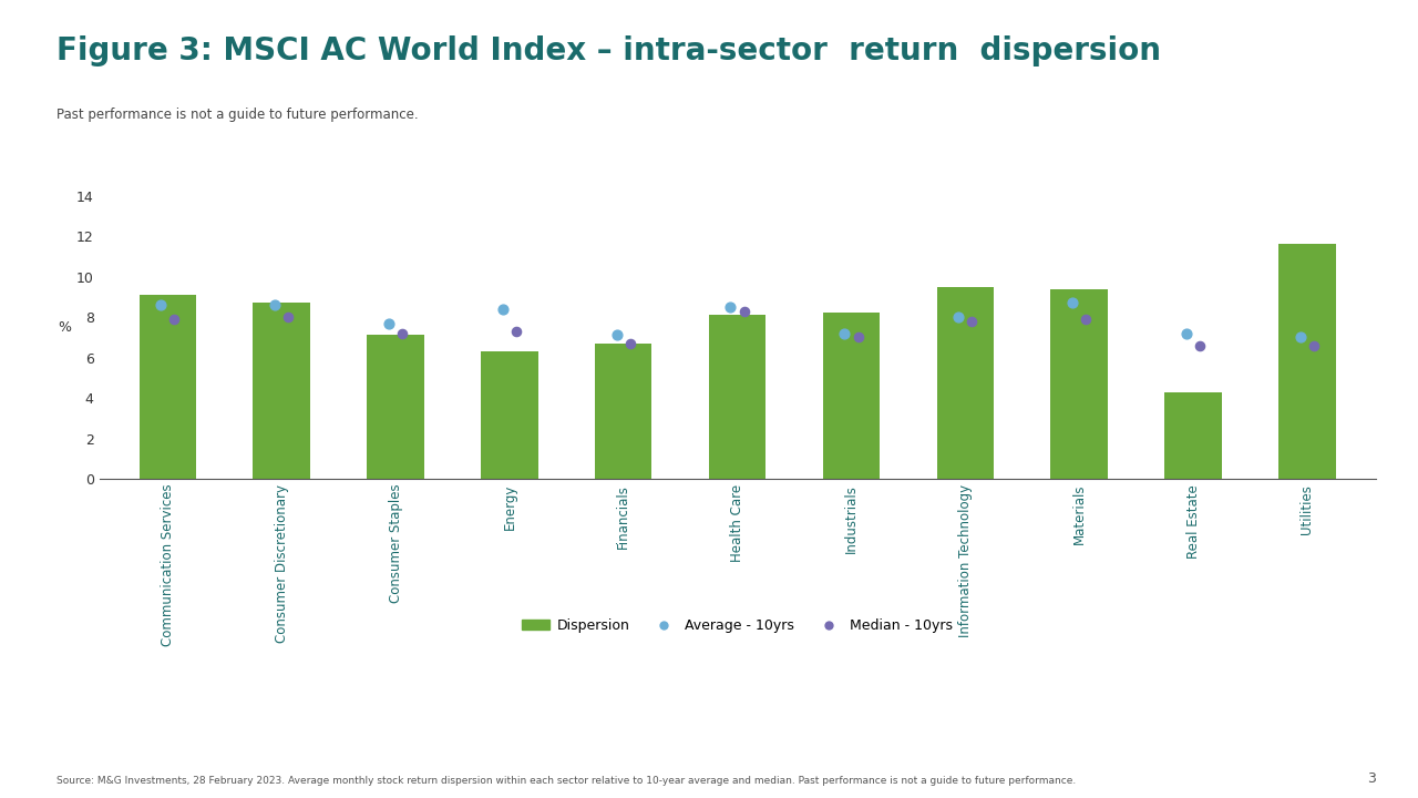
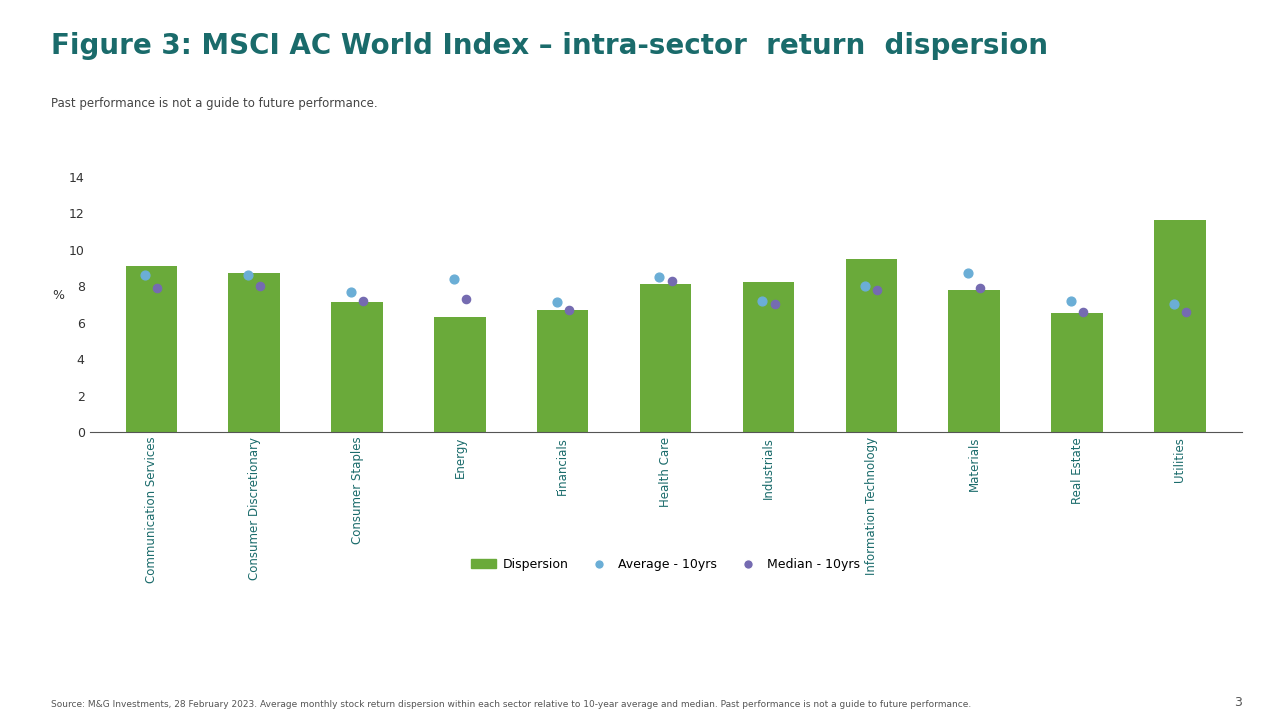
Dispersion/Materials: 9.4 -> 7.8
Dispersion/Real Estate: 4.3 -> 6.5
